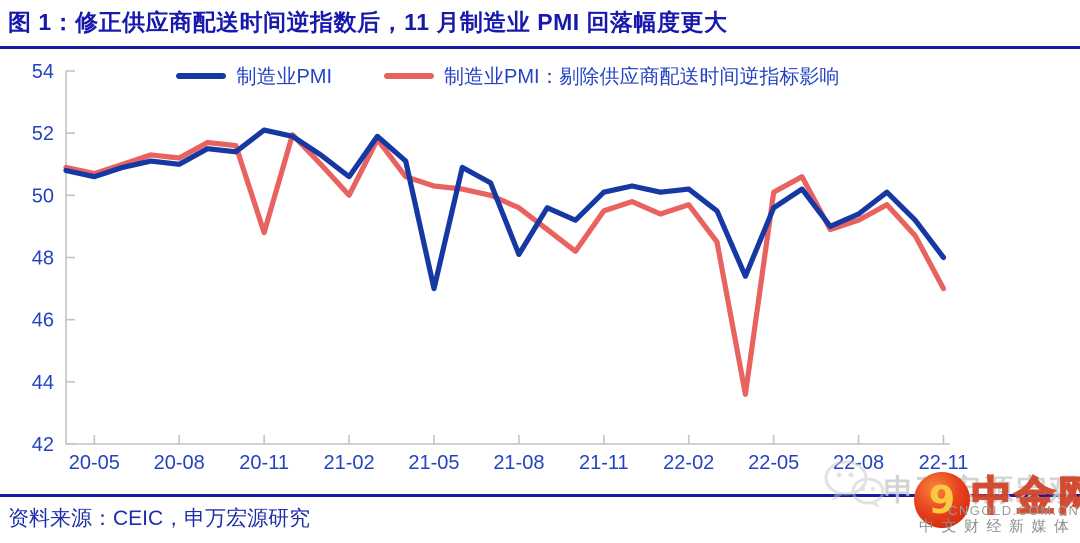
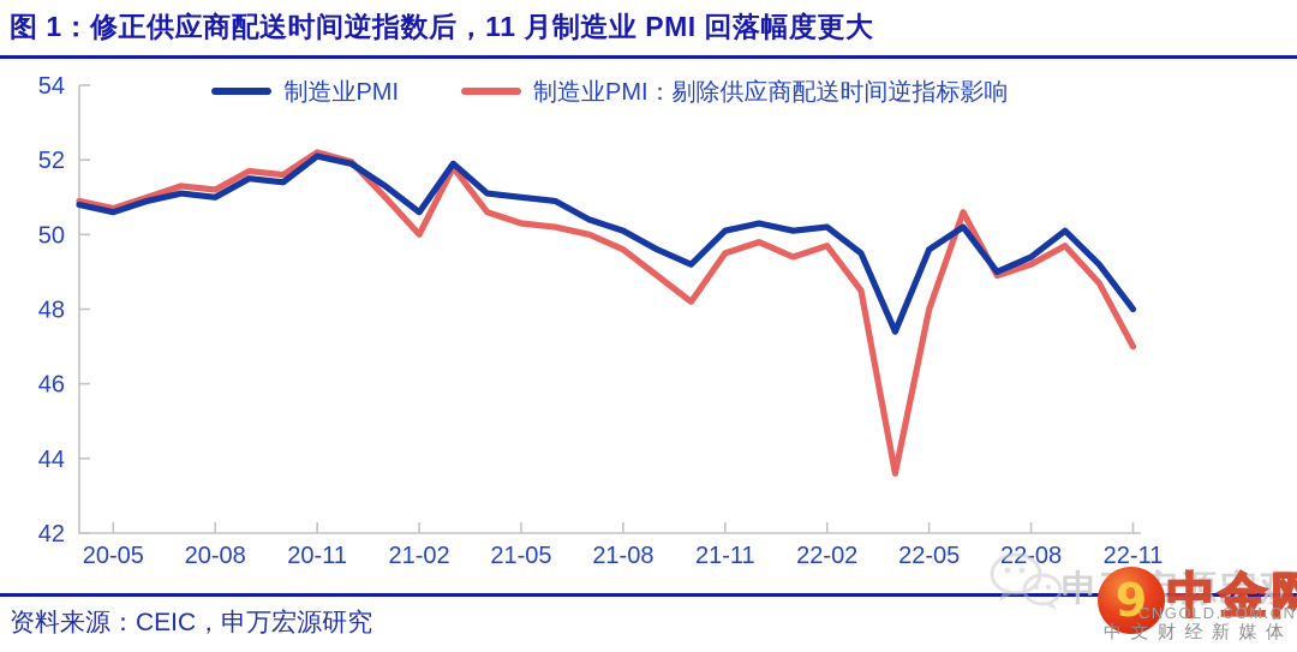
制造业PMI：剔除供应商配送时间逆指标影响/20-11: 48.8 -> 52.2
制造业PMI/21-05: 47.0 -> 51.0
制造业PMI/21-08: 48.1 -> 50.1
制造业PMI：剔除供应商配送时间逆指标影响/22-05: 50.1 -> 48.0
